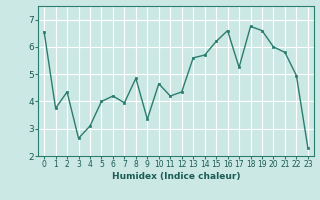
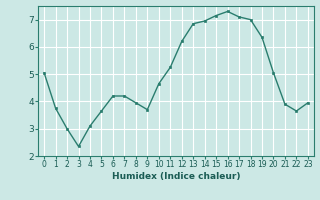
0: 6.55 -> 5.05
2: 4.35 -> 3.00
3: 2.65 -> 2.35
5: 4.00 -> 3.65
7: 3.95 -> 4.20
8: 4.85 -> 3.95
9: 3.35 -> 3.70
11: 4.20 -> 5.25
12: 4.35 -> 6.20
13: 5.60 -> 6.85
14: 5.70 -> 6.95
15: 6.20 -> 7.15
16: 6.60 -> 7.30
17: 5.25 -> 7.10
18: 6.75 -> 7.00
19: 6.60 -> 6.35
20: 6.00 -> 5.05
21: 5.80 -> 3.90
22: 4.95 -> 3.65
23: 2.30 -> 3.95
